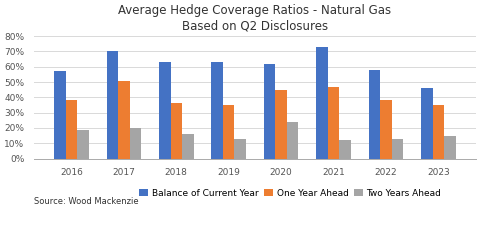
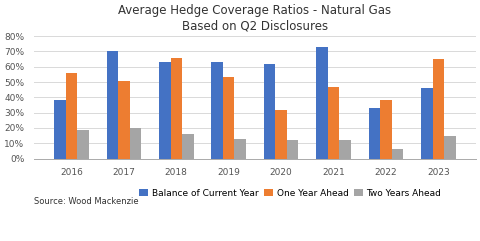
Balance of Current Year/2016: 57% -> 38%
One Year Ahead/2016: 38% -> 56%
One Year Ahead/2018: 36% -> 66%
One Year Ahead/2019: 35% -> 53%
One Year Ahead/2020: 45% -> 32%
Two Years Ahead/2020: 24% -> 12%
Balance of Current Year/2022: 58% -> 33%
Two Years Ahead/2022: 13% -> 6%
One Year Ahead/2023: 35% -> 65%
